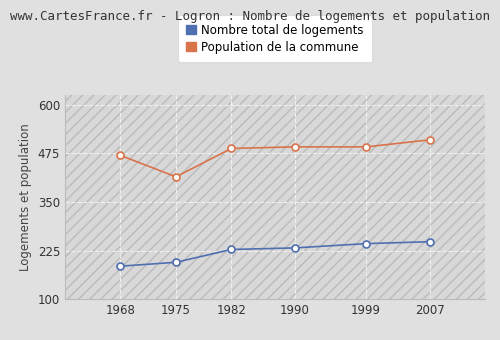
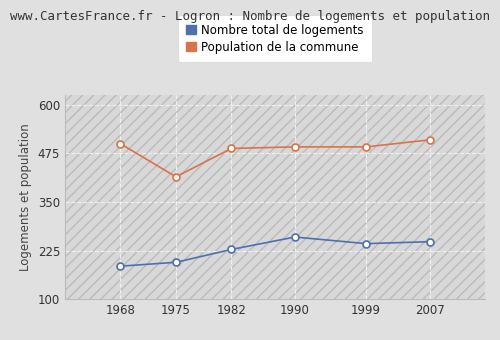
Population de la commune/1968: 470 -> 500
Nombre total de logements/1990: 232 -> 260
